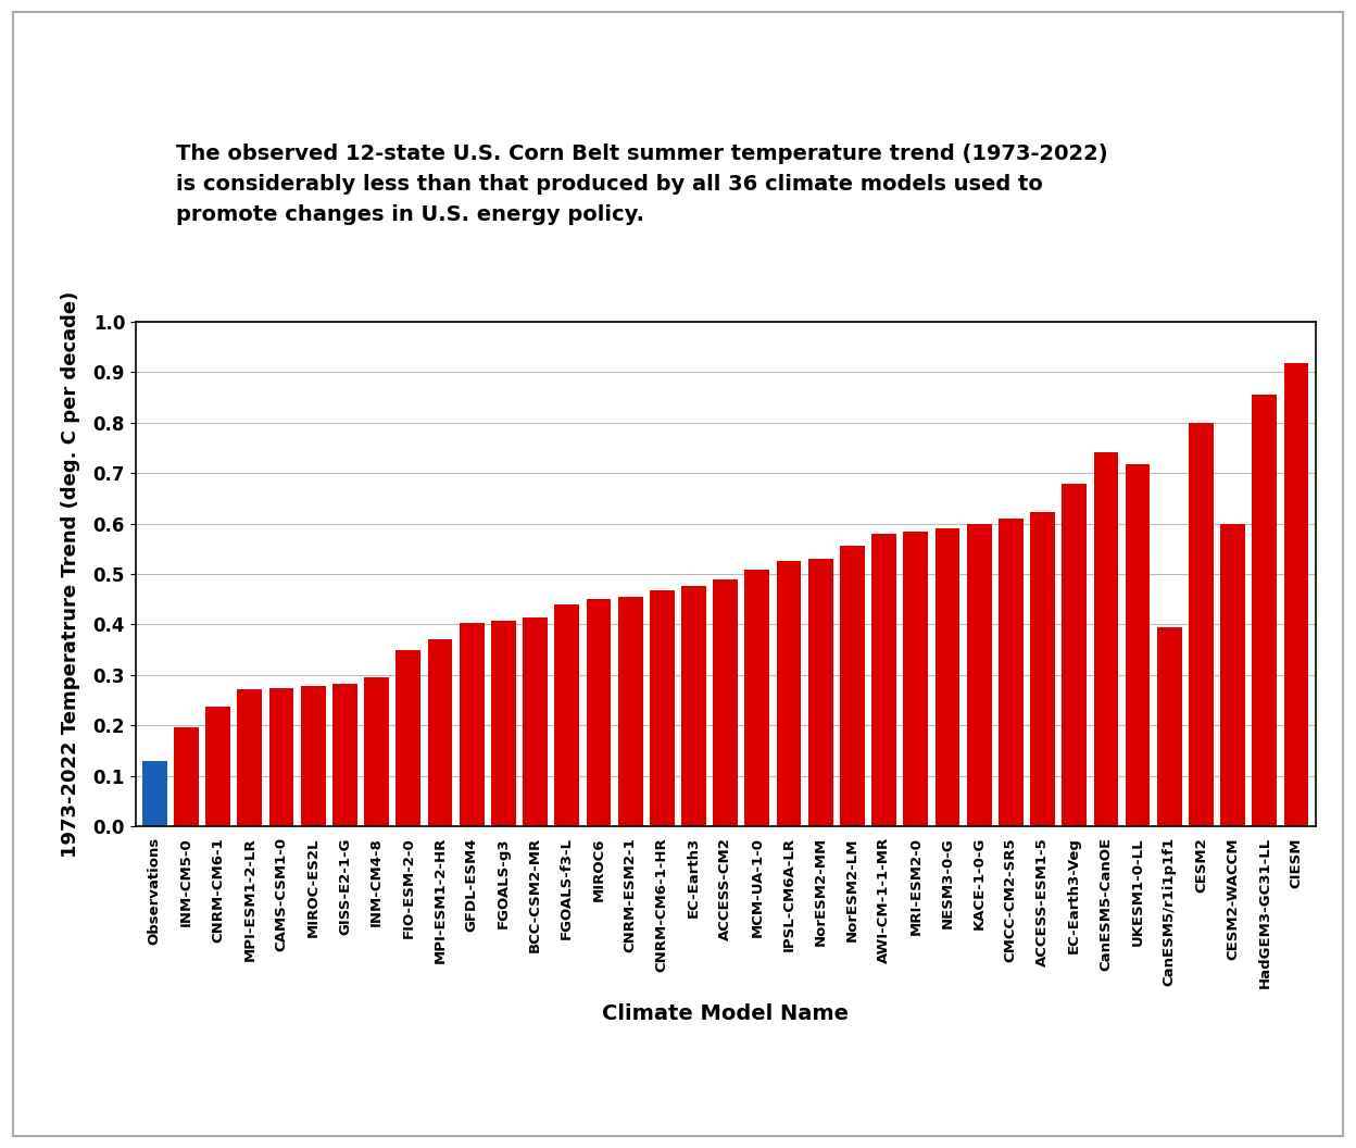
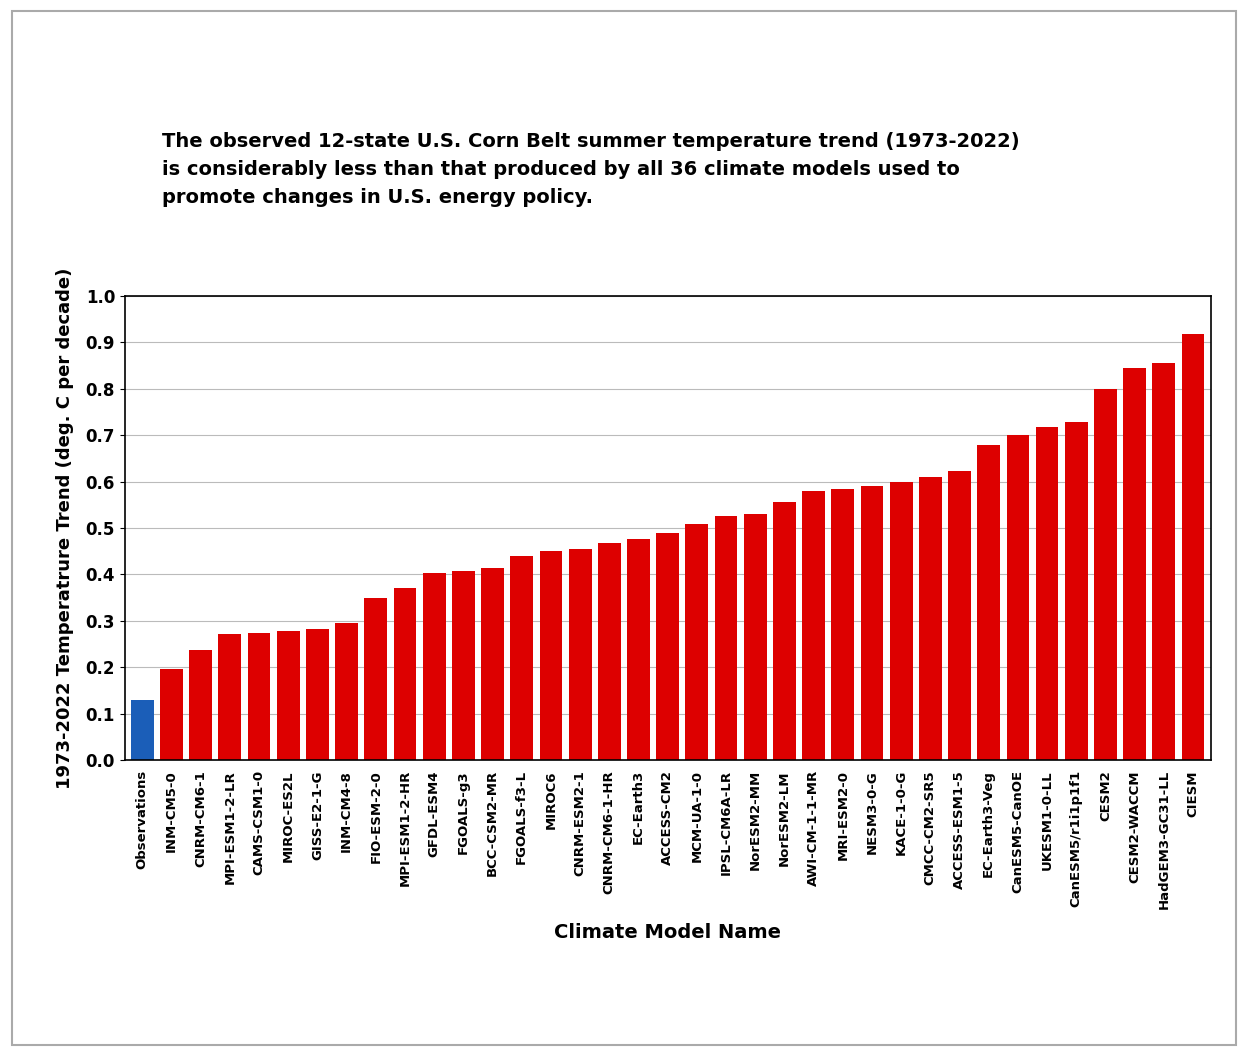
CanESM5-CanOE: 0.740 -> 0.700
CanESM5/r1i1p1f1: 0.395 -> 0.728
CESM2-WACCM: 0.600 -> 0.845
